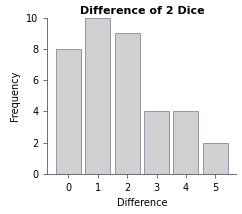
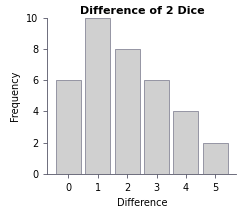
0: 8 -> 6
2: 9 -> 8
3: 4 -> 6
